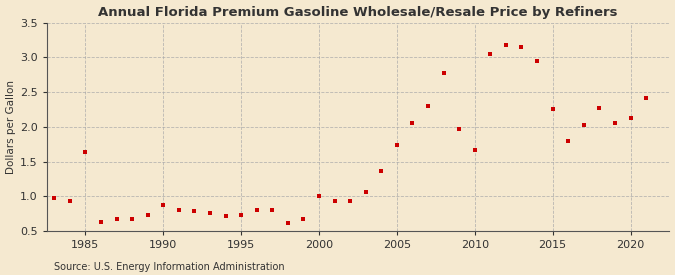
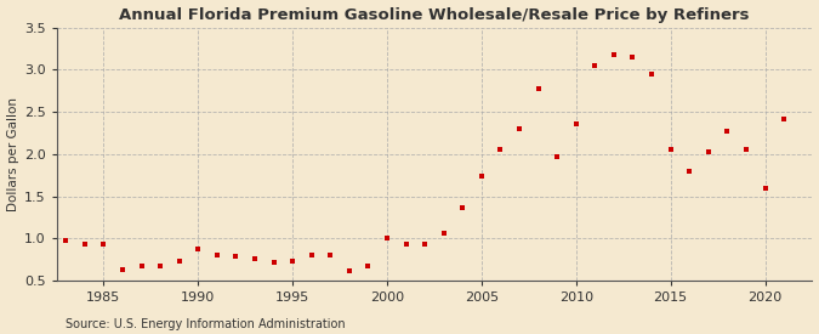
1985: 1.64 -> 0.93
2010: 1.66 -> 2.35
2015: 2.26 -> 2.06
2020: 2.12 -> 1.60
